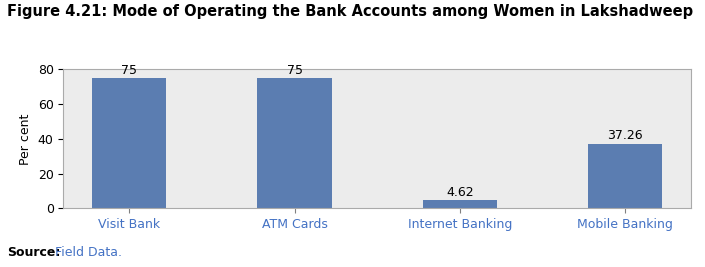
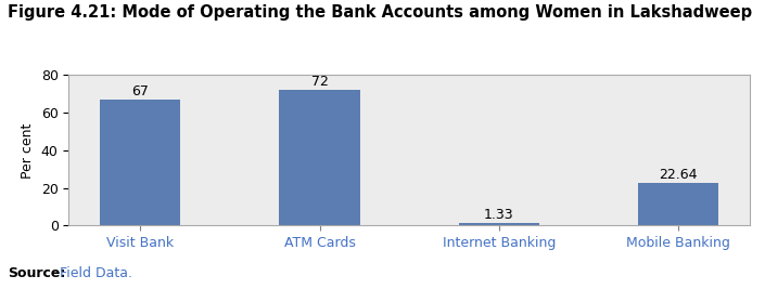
Visit Bank: 75 -> 67
ATM Cards: 75 -> 72
Internet Banking: 4.62 -> 1.33
Mobile Banking: 37.26 -> 22.64
